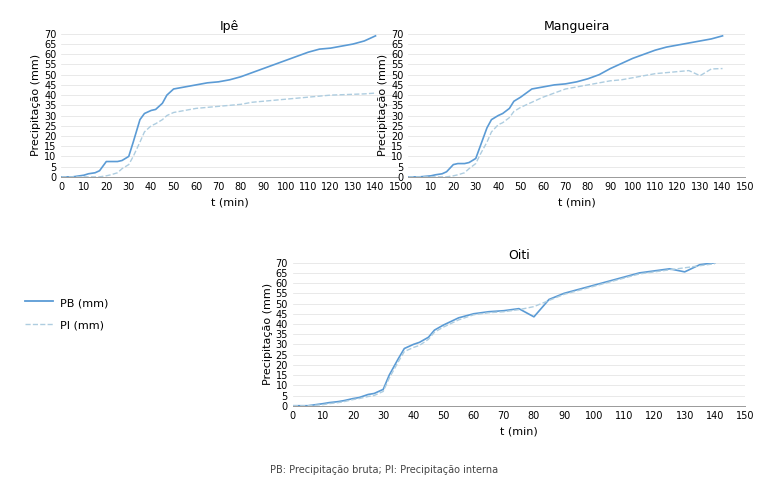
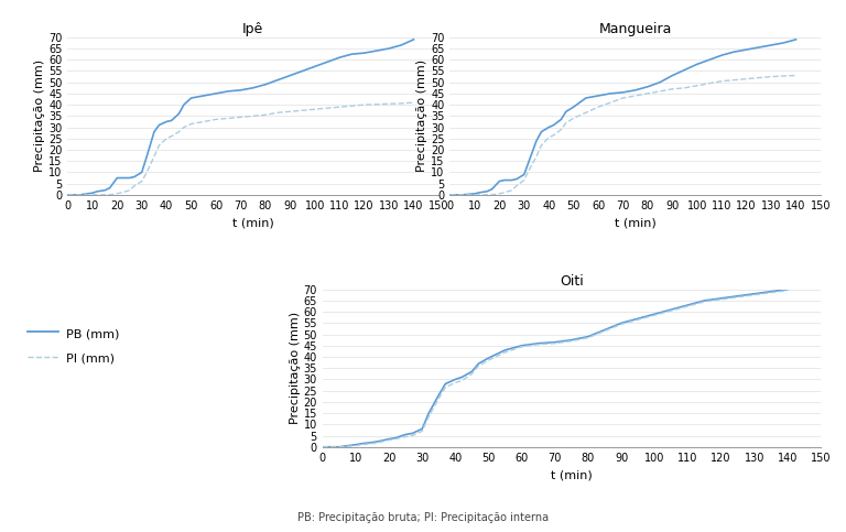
Mangueira/PI (mm)/130: 49.5 -> 52.5
Oiti/PB (mm)/80: 43.5 -> 49.0
Oiti/PB (mm)/130: 65.5 -> 68.0
